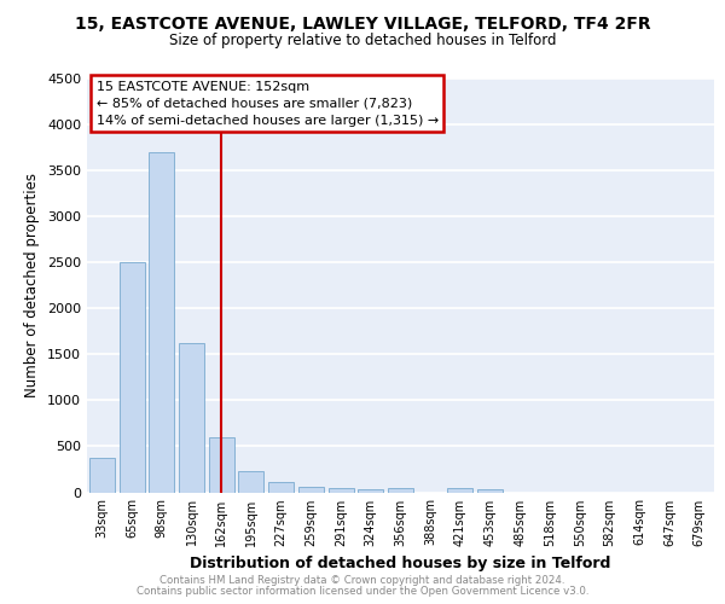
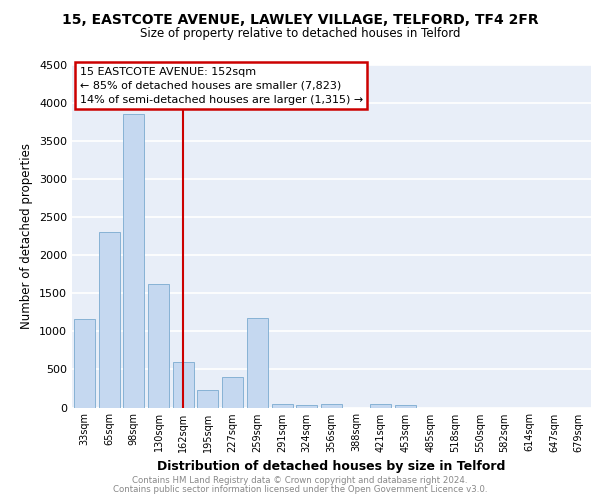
33sqm: 380 -> 1160
65sqm: 2500 -> 2300
98sqm: 3700 -> 3860
227sqm: 120 -> 400
259sqm: 60 -> 1180
